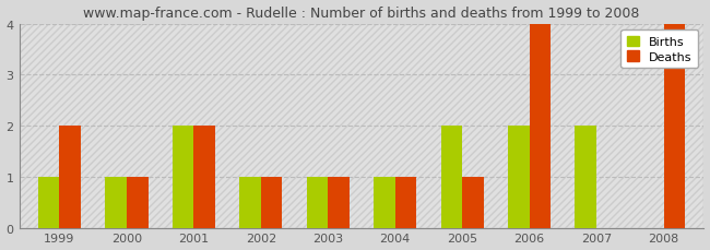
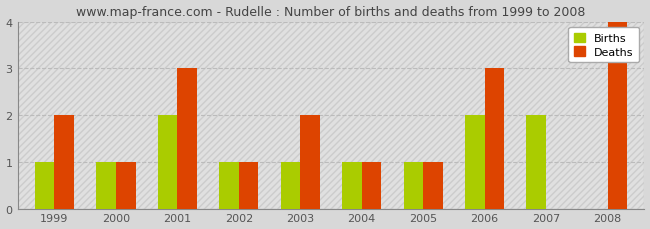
Deaths/2001: 2 -> 3
Deaths/2003: 1 -> 2
Births/2005: 2 -> 1
Deaths/2006: 4 -> 3
